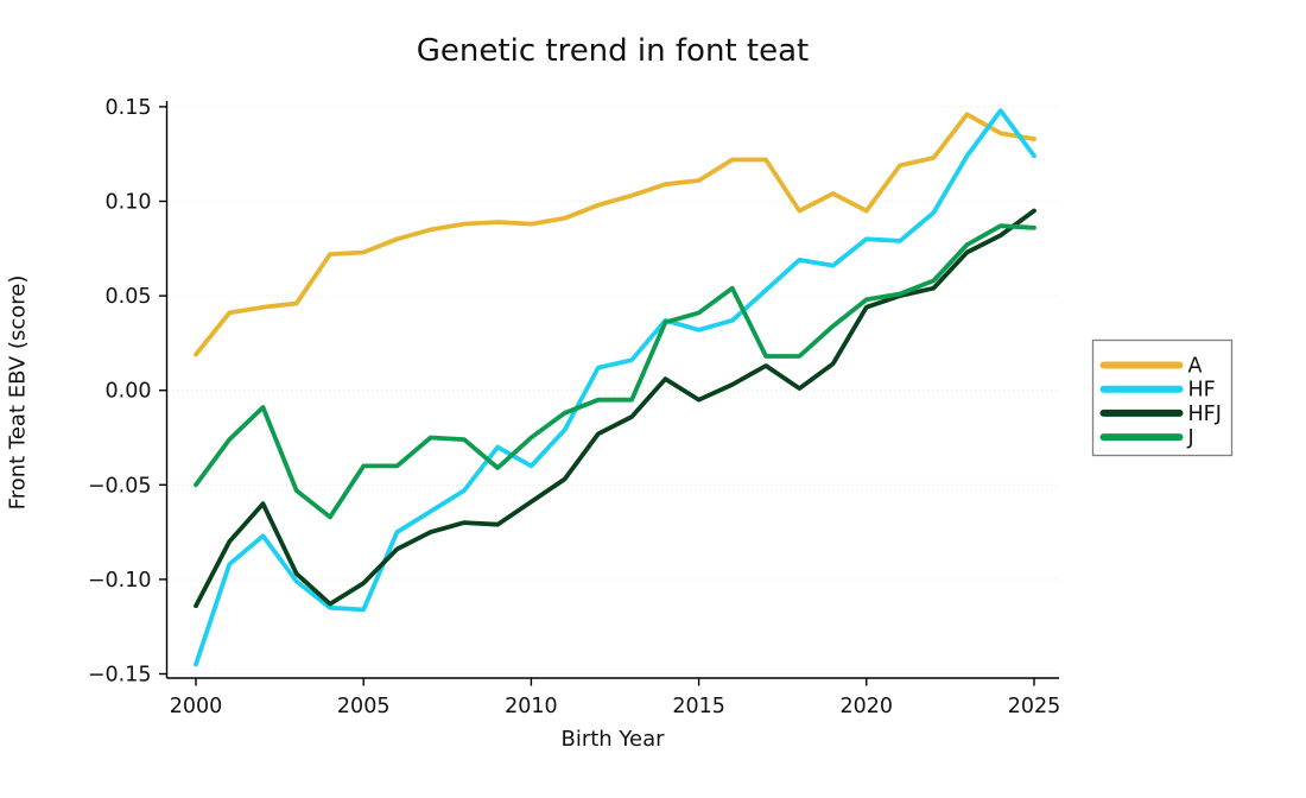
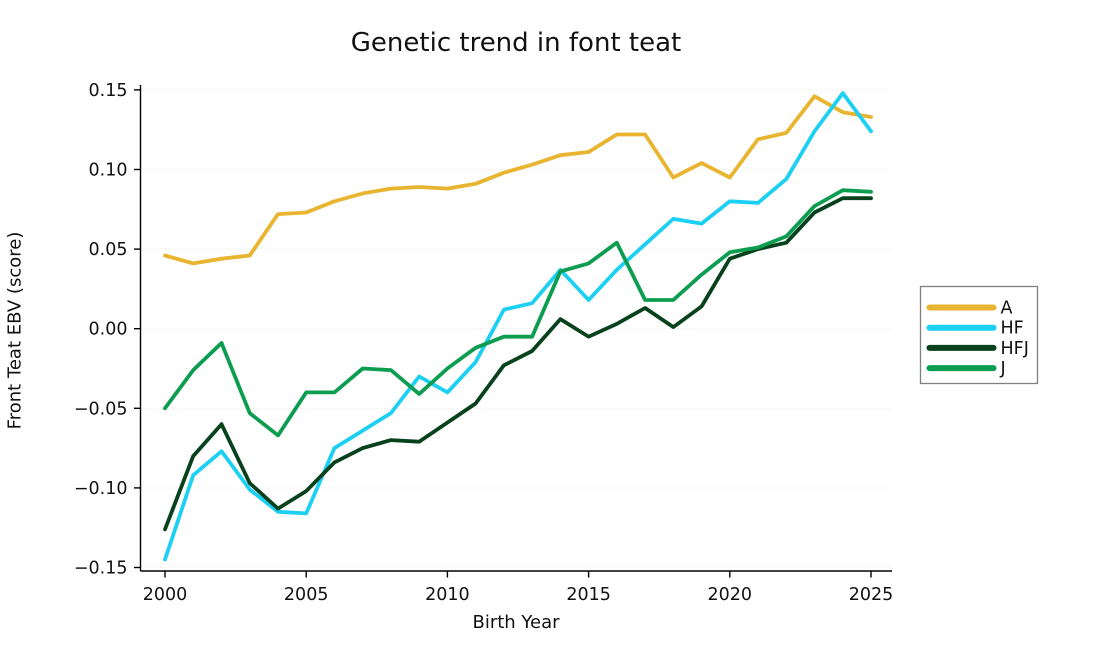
A/2000: 0.019 -> 0.046
HFJ/2000: -0.114 -> -0.126
HF/2015: 0.032 -> 0.018
HFJ/2025: 0.095 -> 0.082
